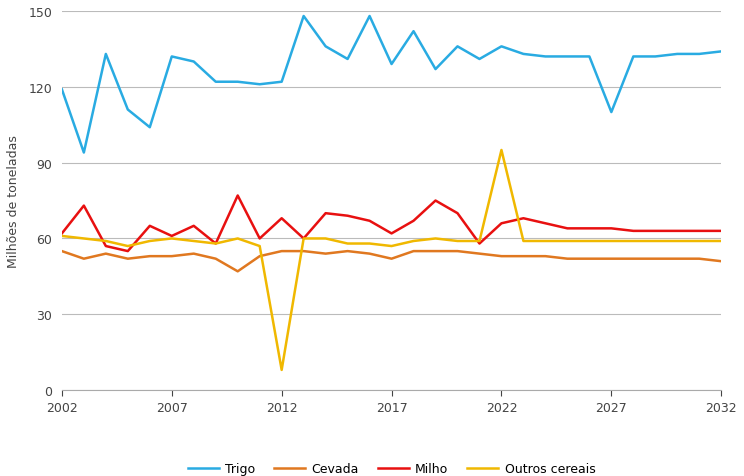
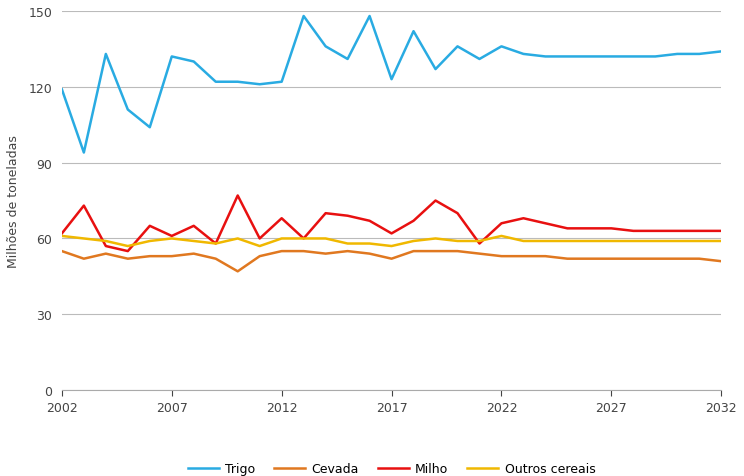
Outros cereais/2012: 8 -> 60
Trigo/2017: 129 -> 123
Outros cereais/2022: 95 -> 61
Trigo/2027: 110 -> 132
